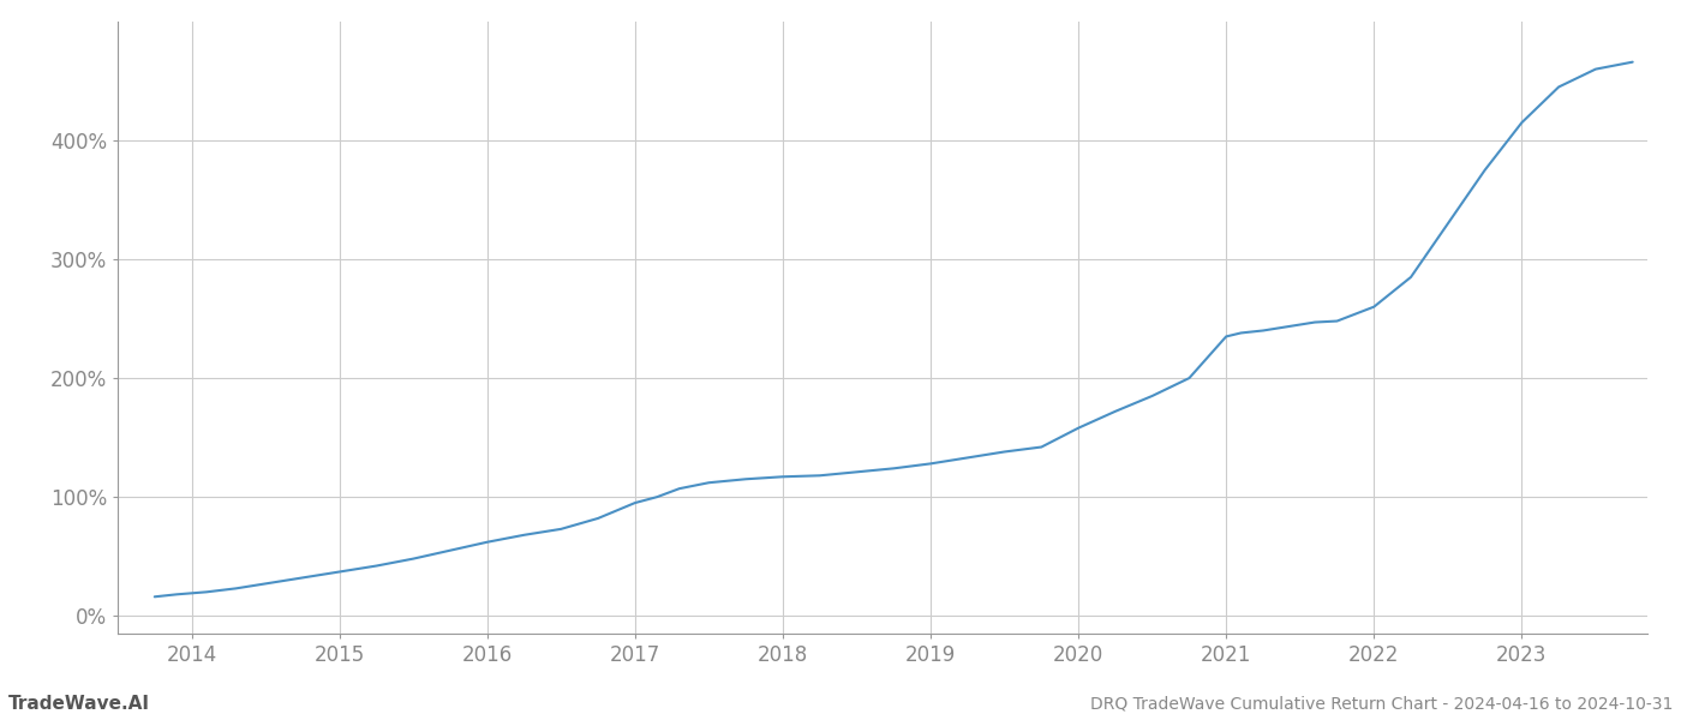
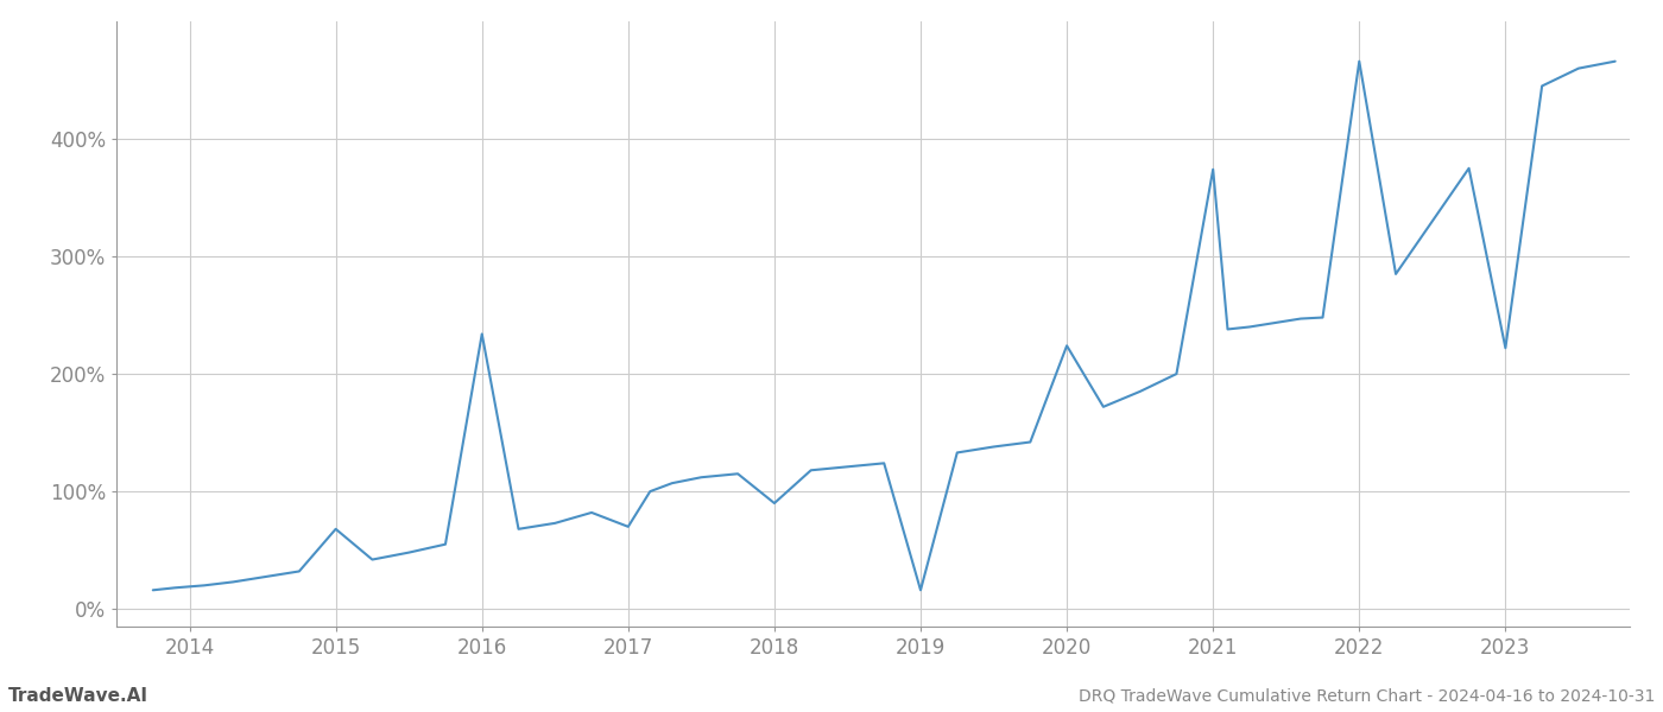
2015: 37% -> 68%
2016: 62% -> 234%
2017: 95% -> 70%
2018: 117% -> 90%
2019: 128% -> 16%
2020: 158% -> 224%
2021: 235% -> 374%
2022: 260% -> 466%
2023: 415% -> 222%
